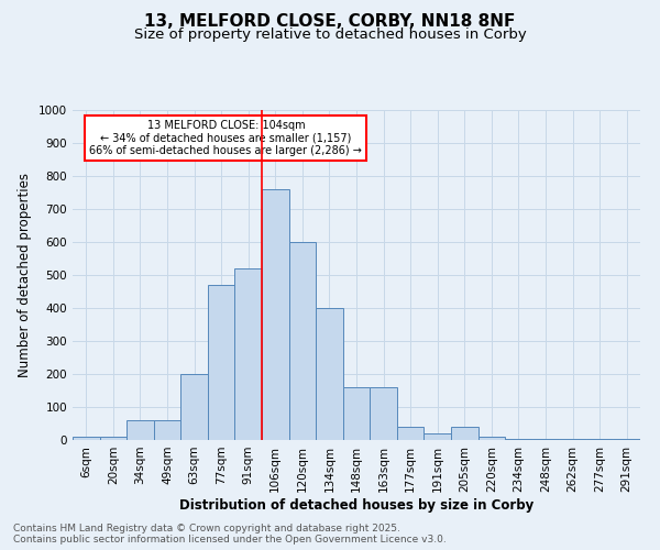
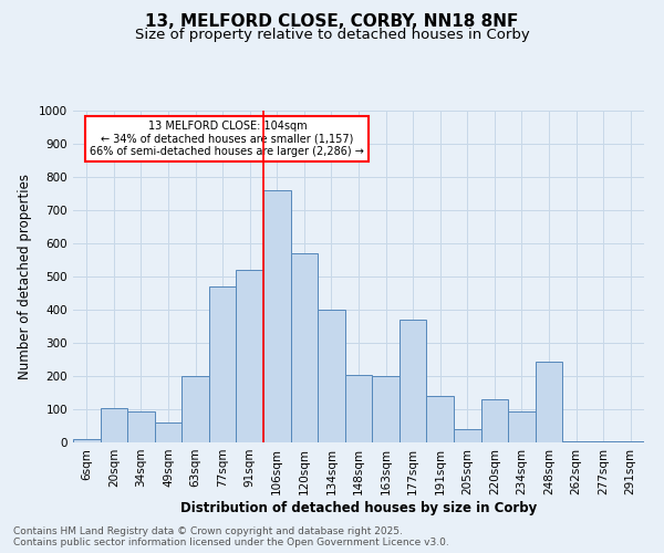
20sqm: 10 -> 105
34sqm: 60 -> 95
120sqm: 600 -> 570
148sqm: 160 -> 205
163sqm: 160 -> 200
177sqm: 40 -> 370
191sqm: 20 -> 140
220sqm: 10 -> 130
234sqm: 5 -> 95
248sqm: 5 -> 245
